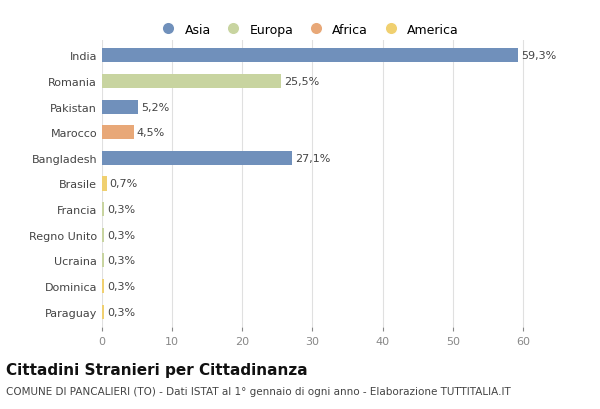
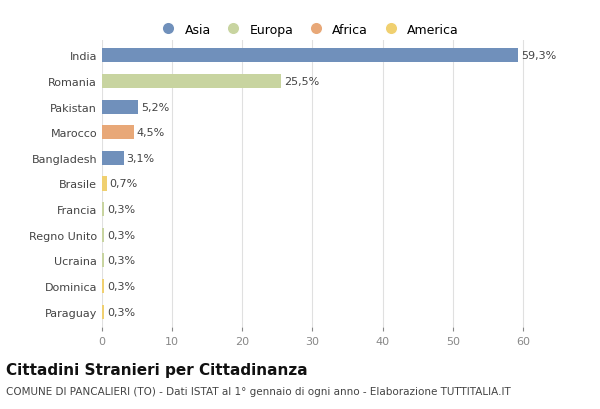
Bangladesh: 27,1% -> 3,1%
